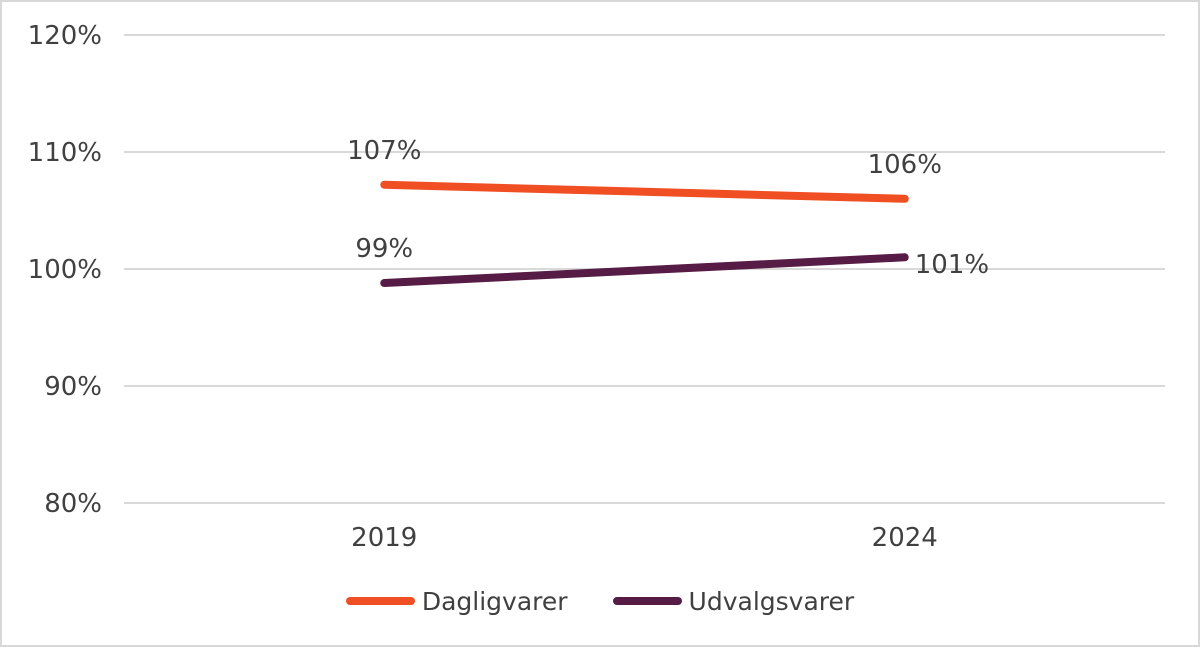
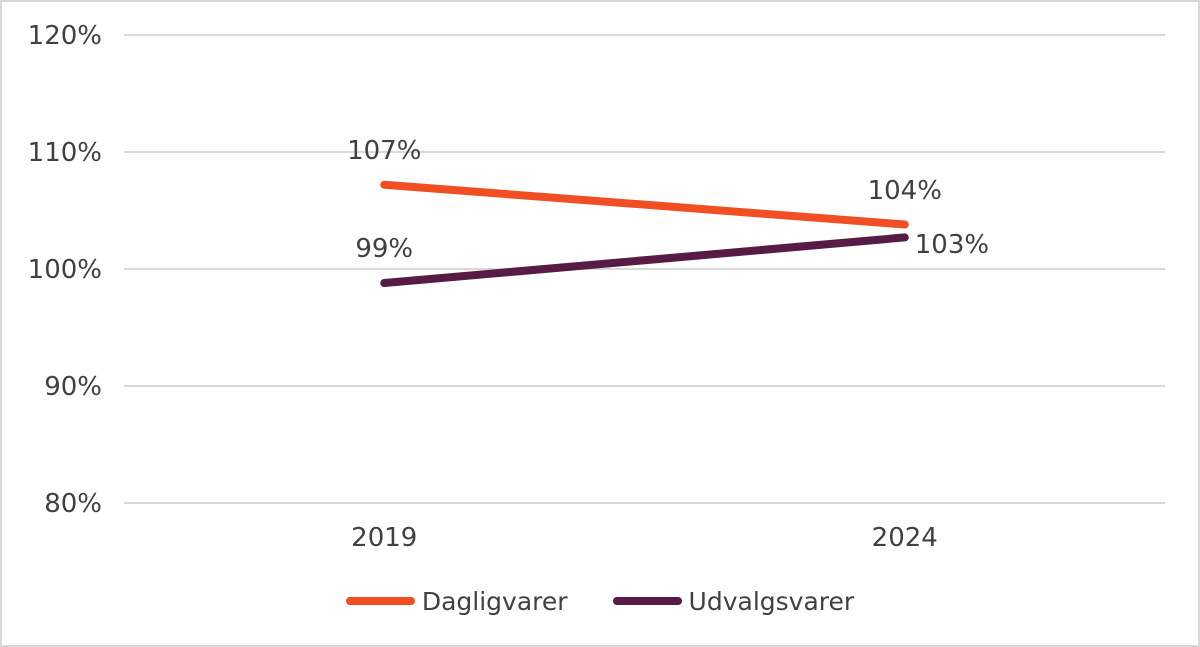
Dagligvarer/2024: 106% -> 104%
Udvalgsvarer/2024: 101% -> 103%
